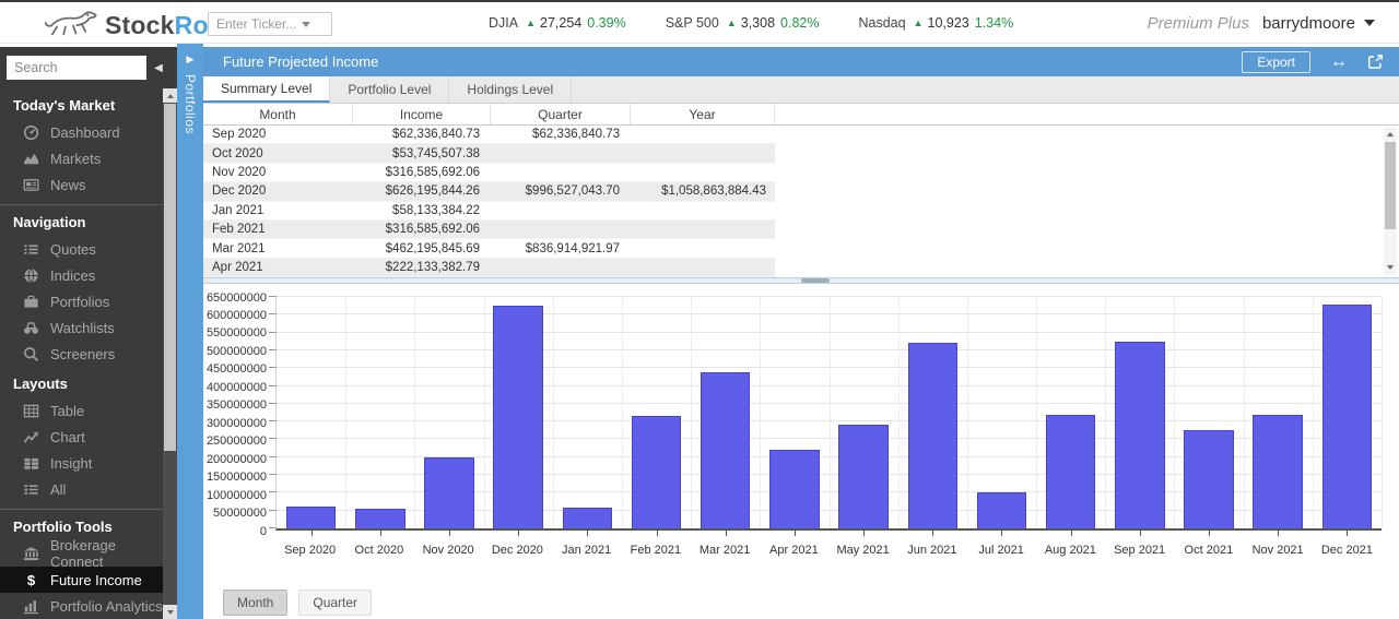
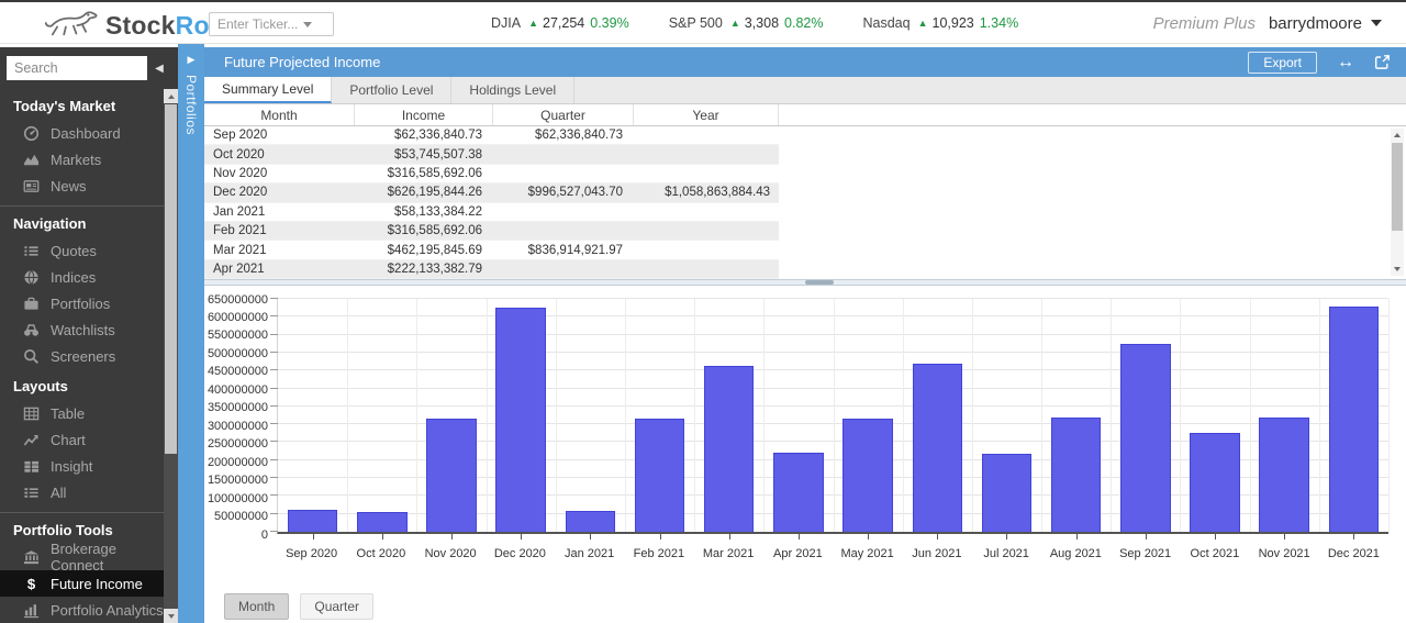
Nov 2020: 200000000 -> 320000000
Mar 2021: 440000000 -> 460000000
May 2021: 290000000 -> 320000000
Jun 2021: 520000000 -> 470000000
Jul 2021: 100000000 -> 220000000
